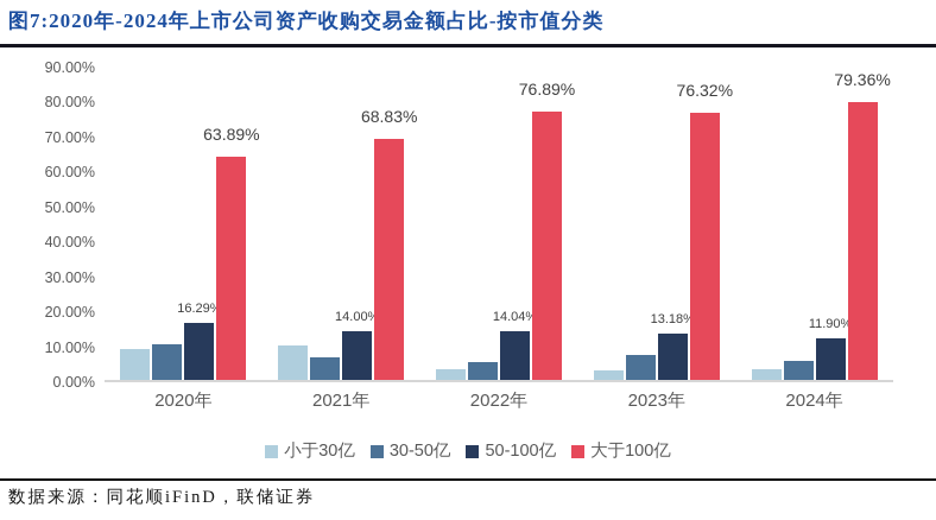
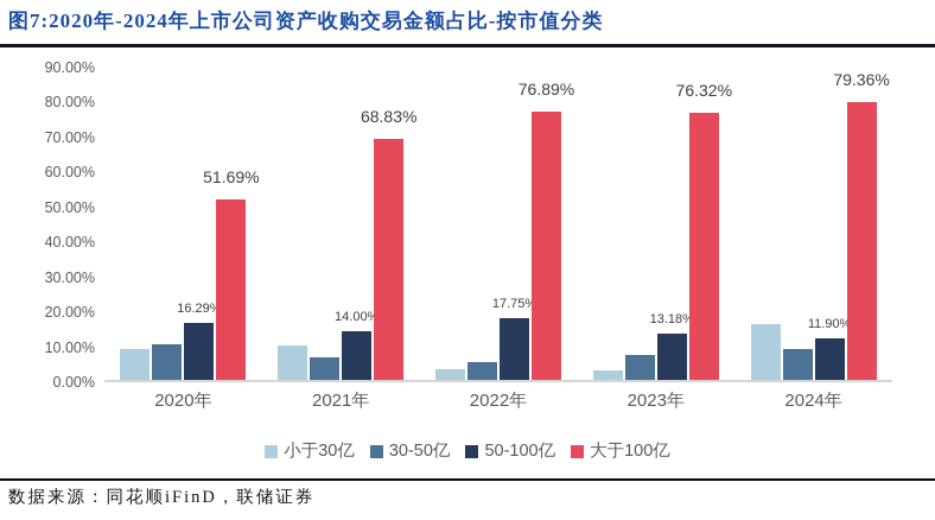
大于100亿/2020年: 63.89% -> 51.69%
50-100亿/2022年: 14.04% -> 17.75%
小于30亿/2024年: 3% -> 16%
30-50亿/2024年: 5% -> 9%
